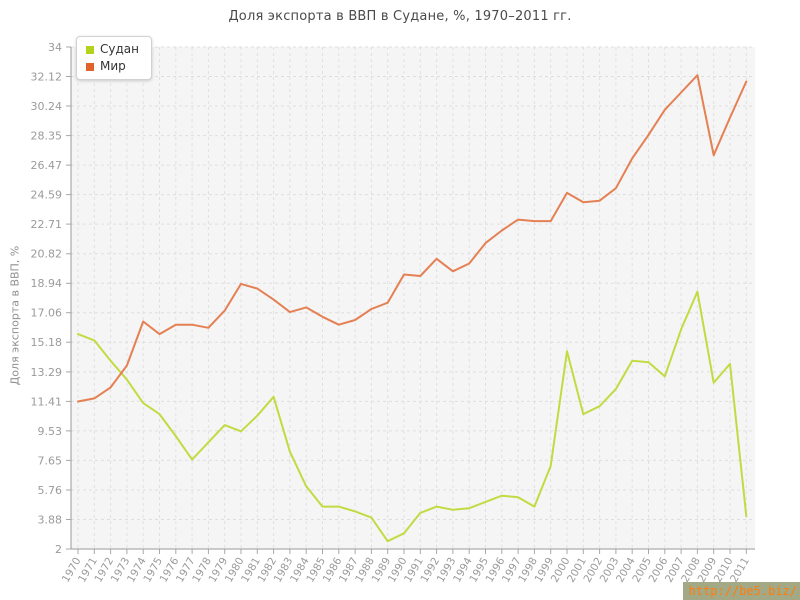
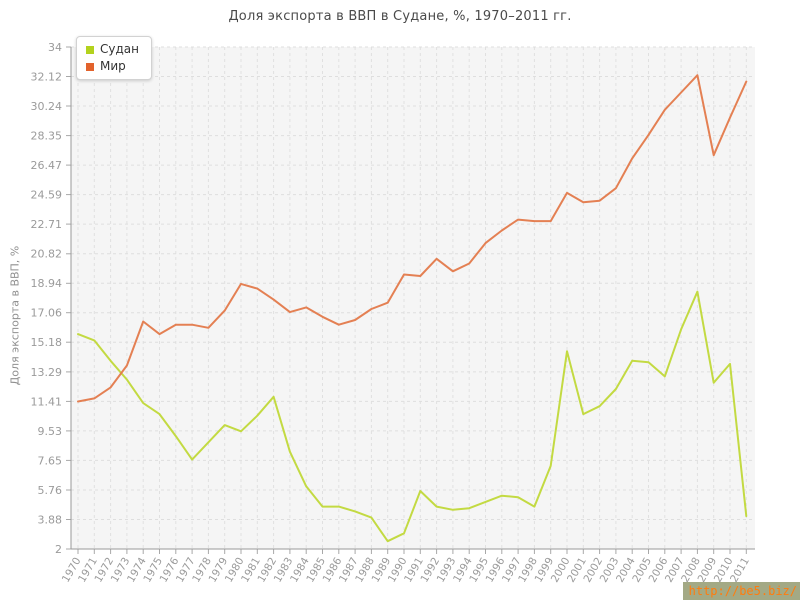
Судан/1991: 4.3 -> 5.7
